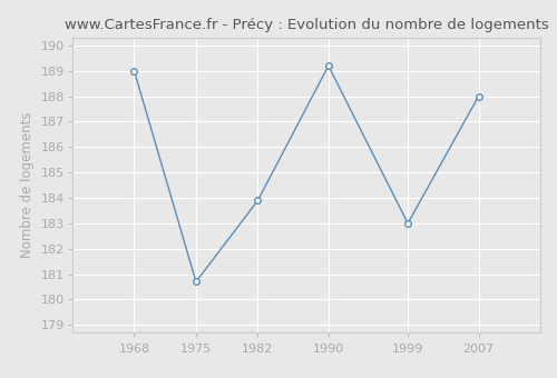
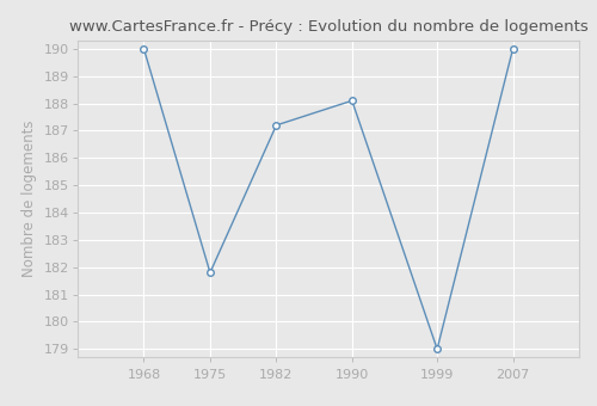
1968: 189.0 -> 190.0
1975: 180.7 -> 181.8
1982: 183.9 -> 187.2
1990: 189.2 -> 188.1
1999: 183.0 -> 179.0
2007: 188.0 -> 190.0
